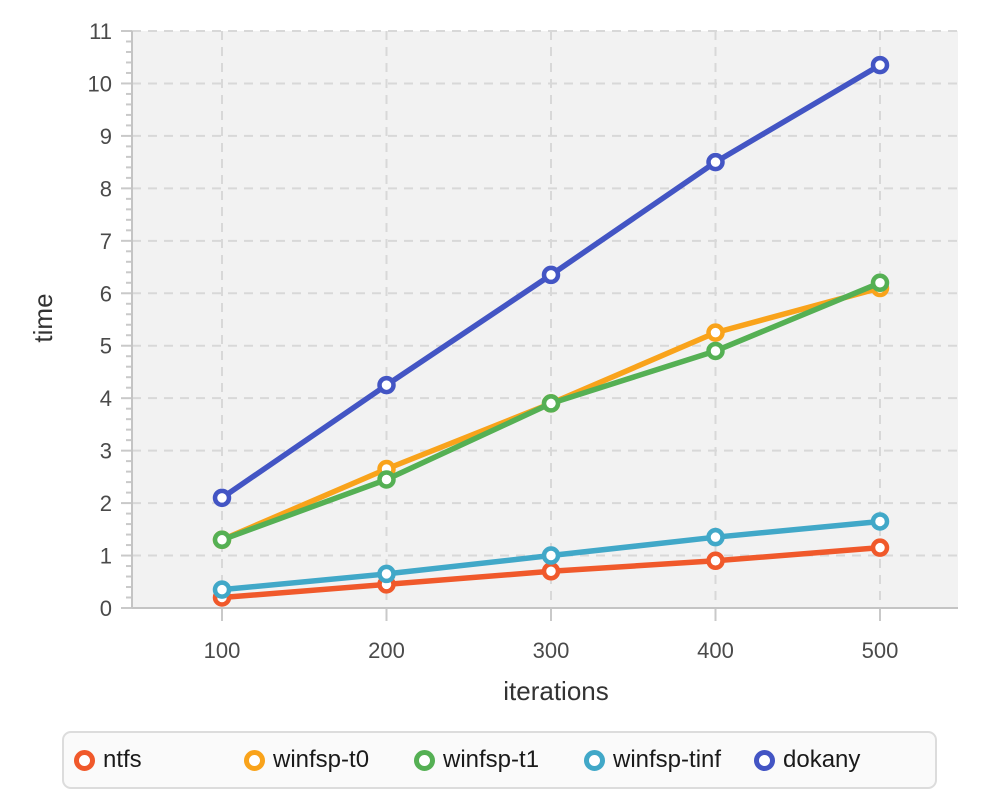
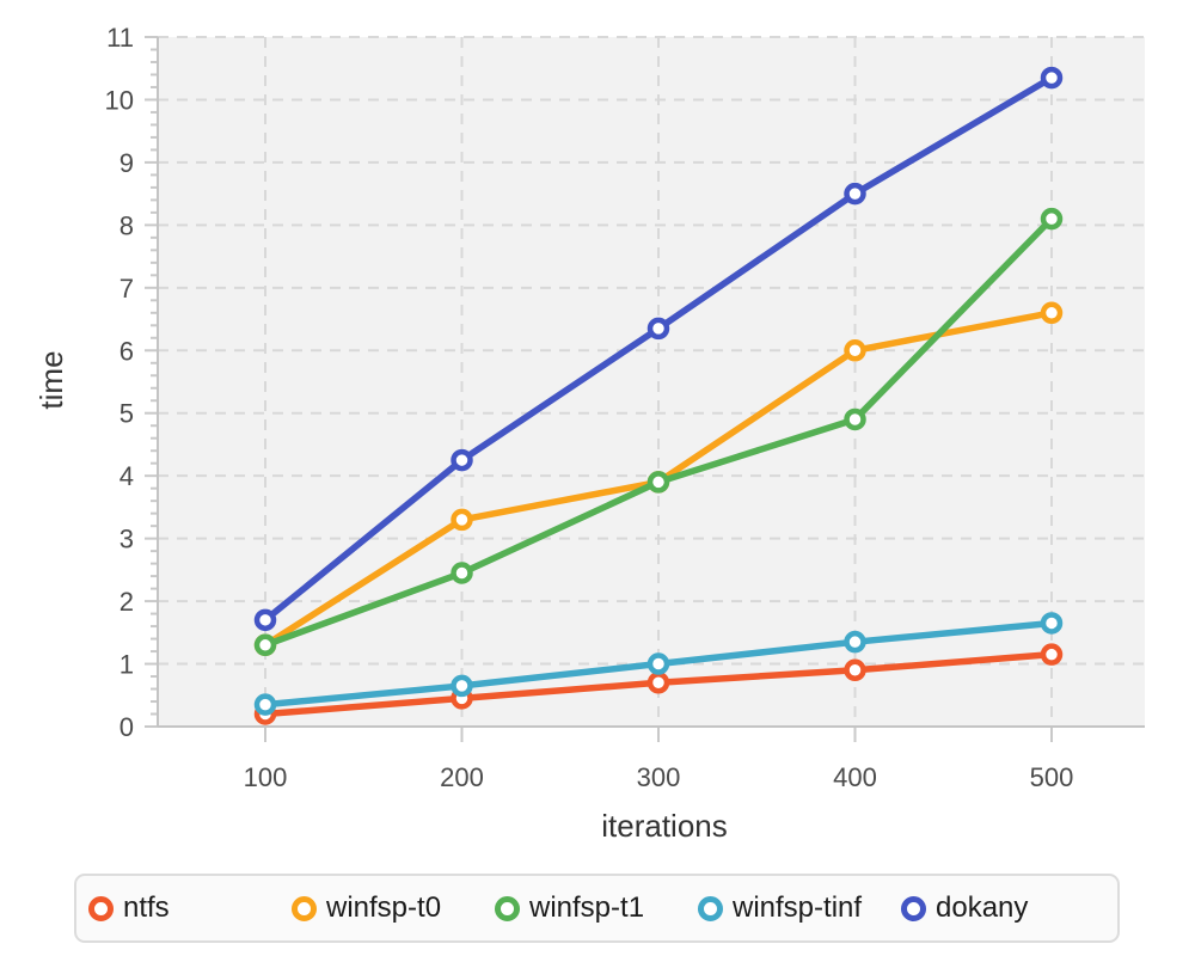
dokany/100: 2.1 -> 1.7
winfsp-t0/200: 2.6 -> 3.3
winfsp-t0/400: 5.2 -> 6.0
winfsp-t0/500: 6.1 -> 6.6
winfsp-t1/500: 6.2 -> 8.1
